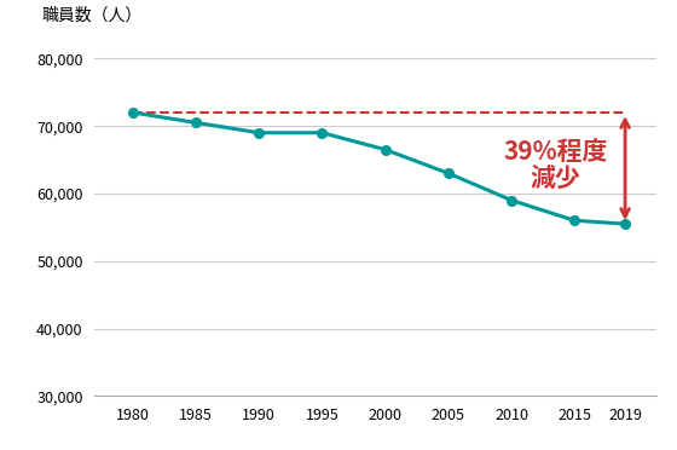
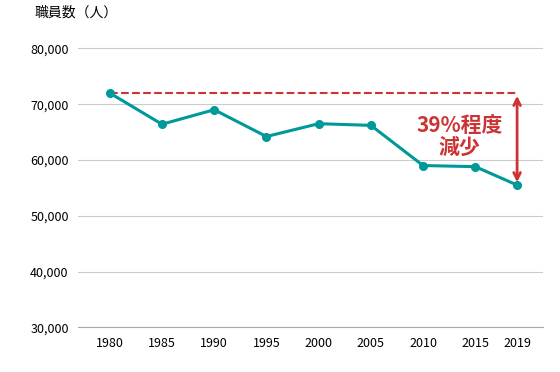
1985: 70,500 -> 66,400
1995: 69,000 -> 64,200
2005: 63,000 -> 66,200
2015: 56,000 -> 58,800
